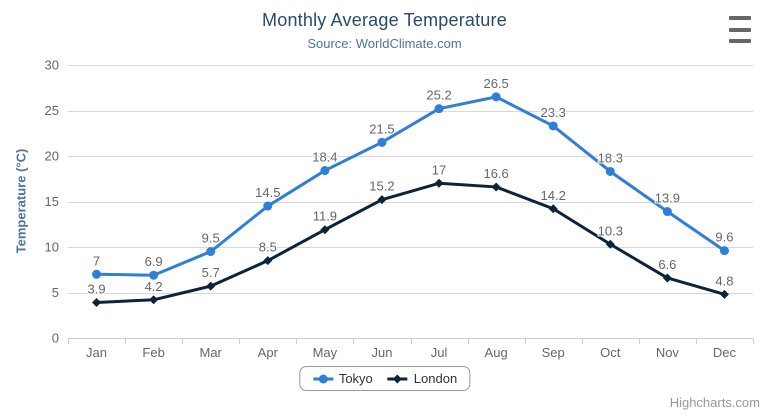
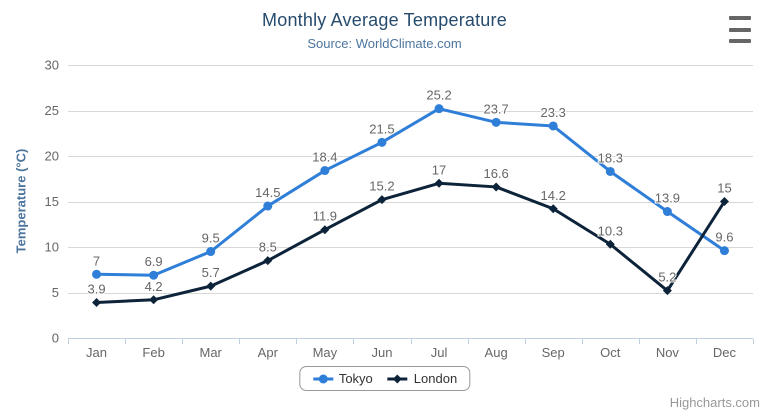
Tokyo/Aug: 26.5 -> 23.7
London/Nov: 6.6 -> 5.2
London/Dec: 4.8 -> 15
